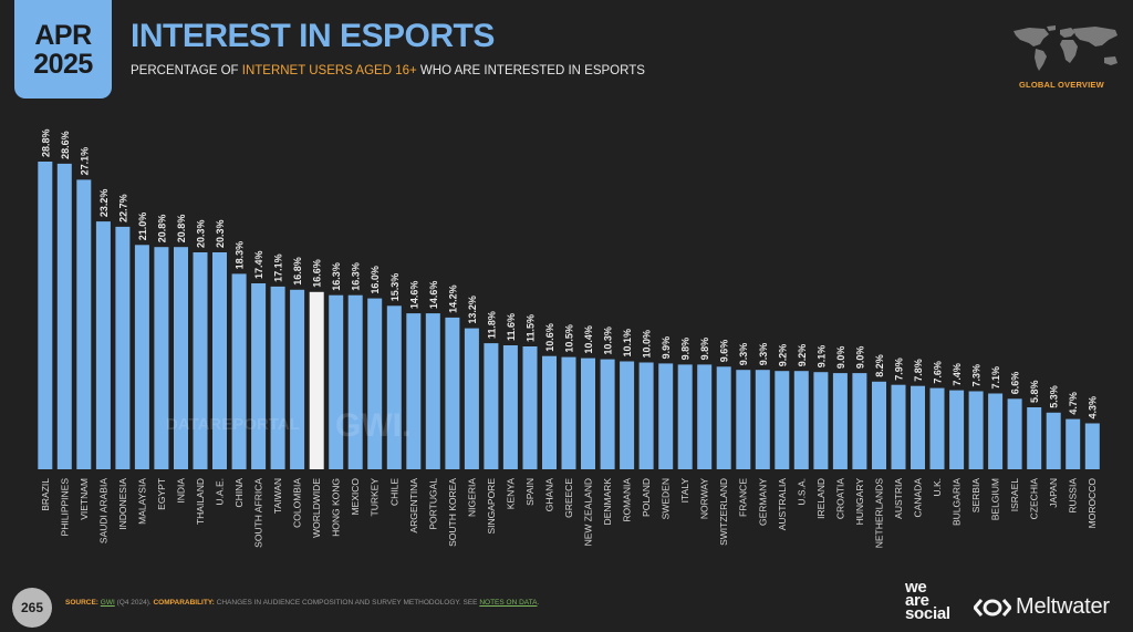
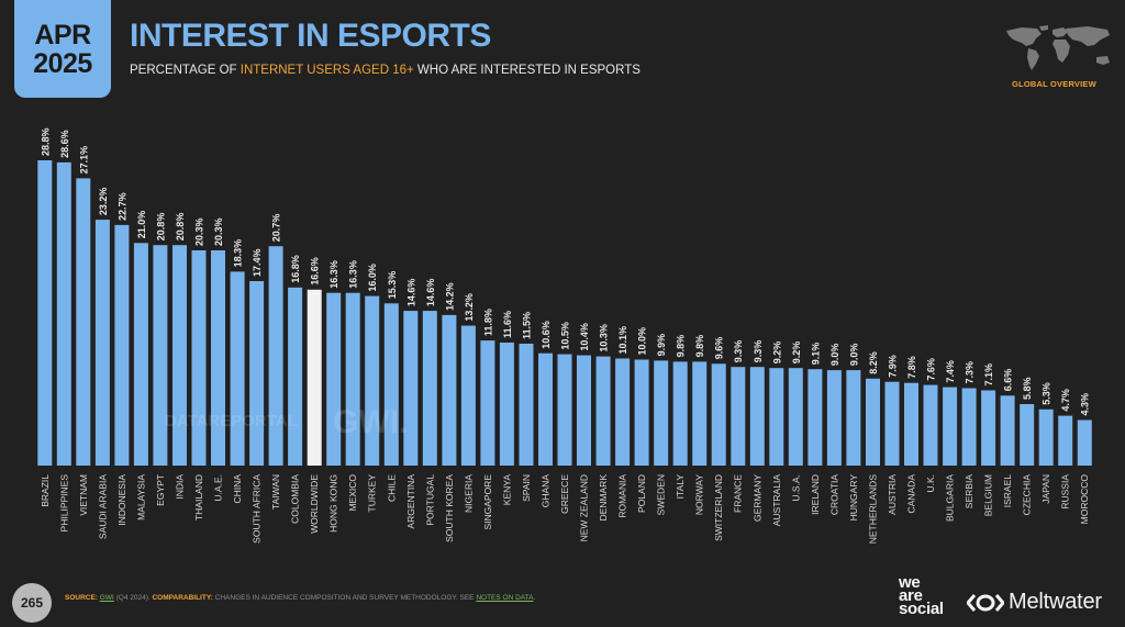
TAIWAN: 17.1% -> 20.7%
